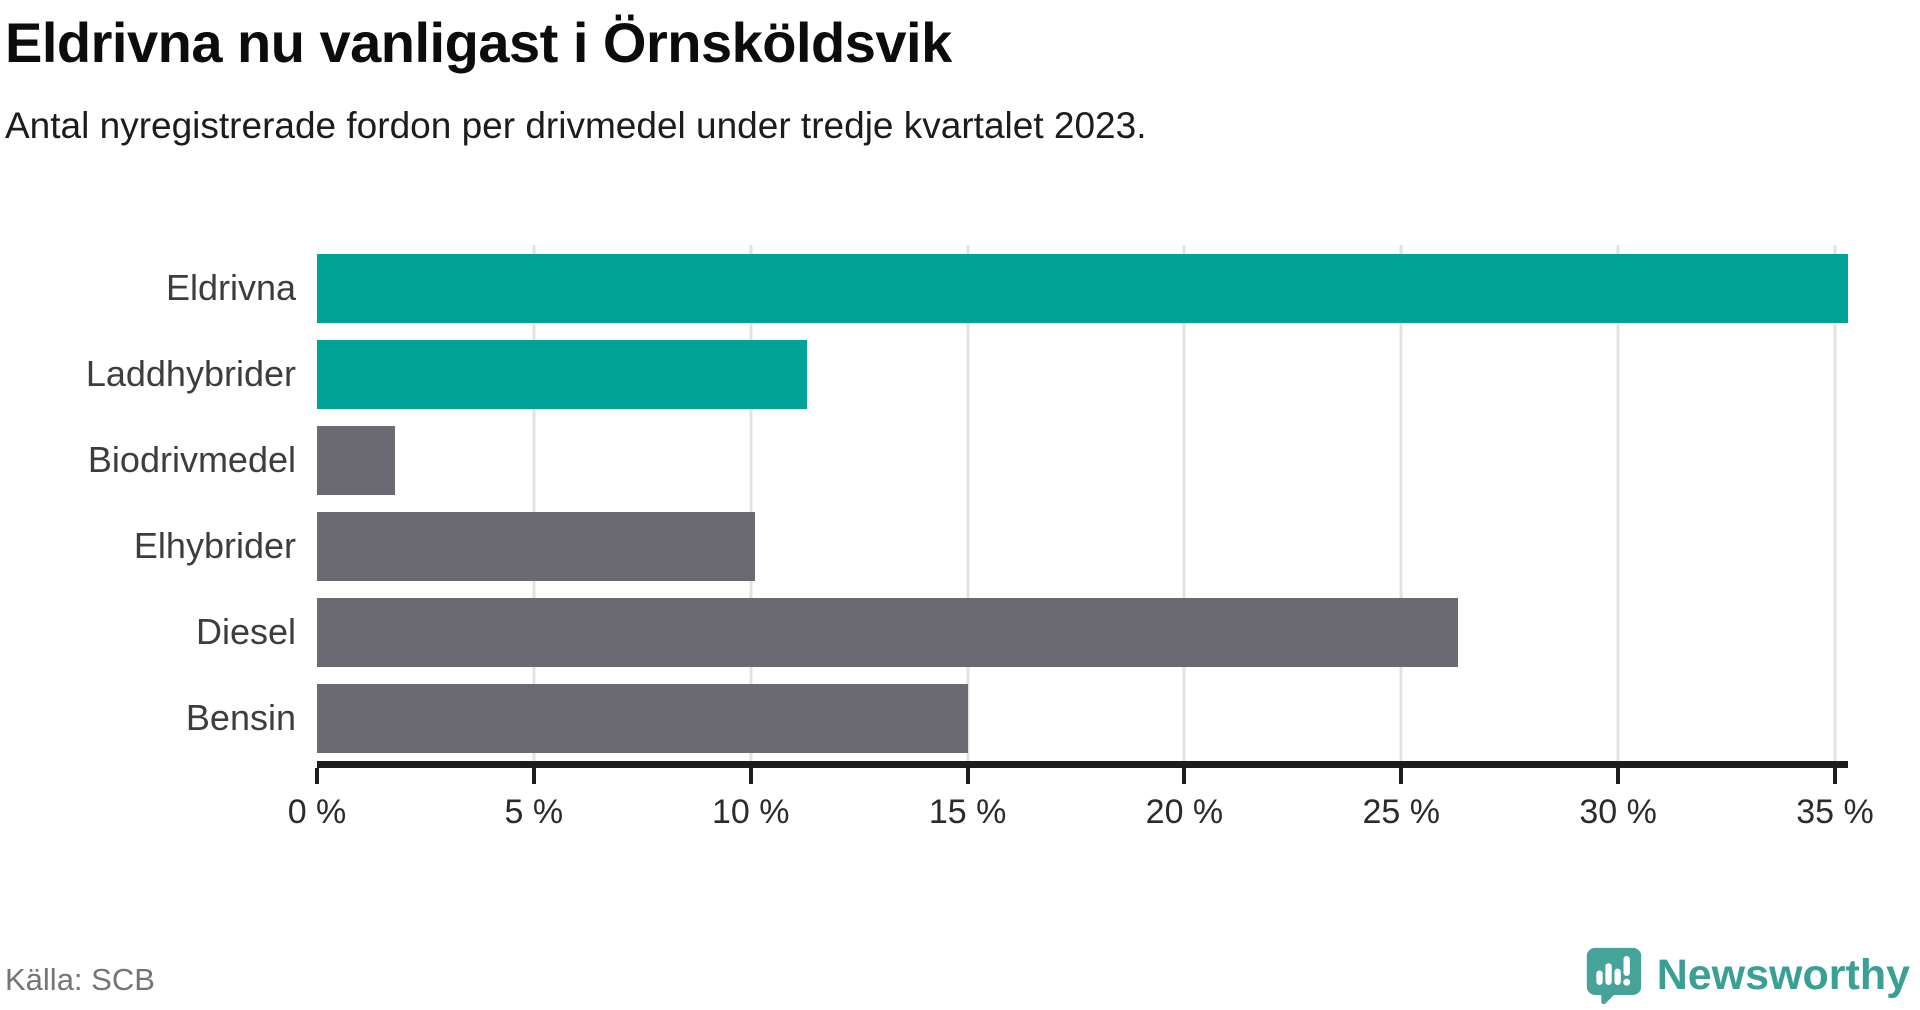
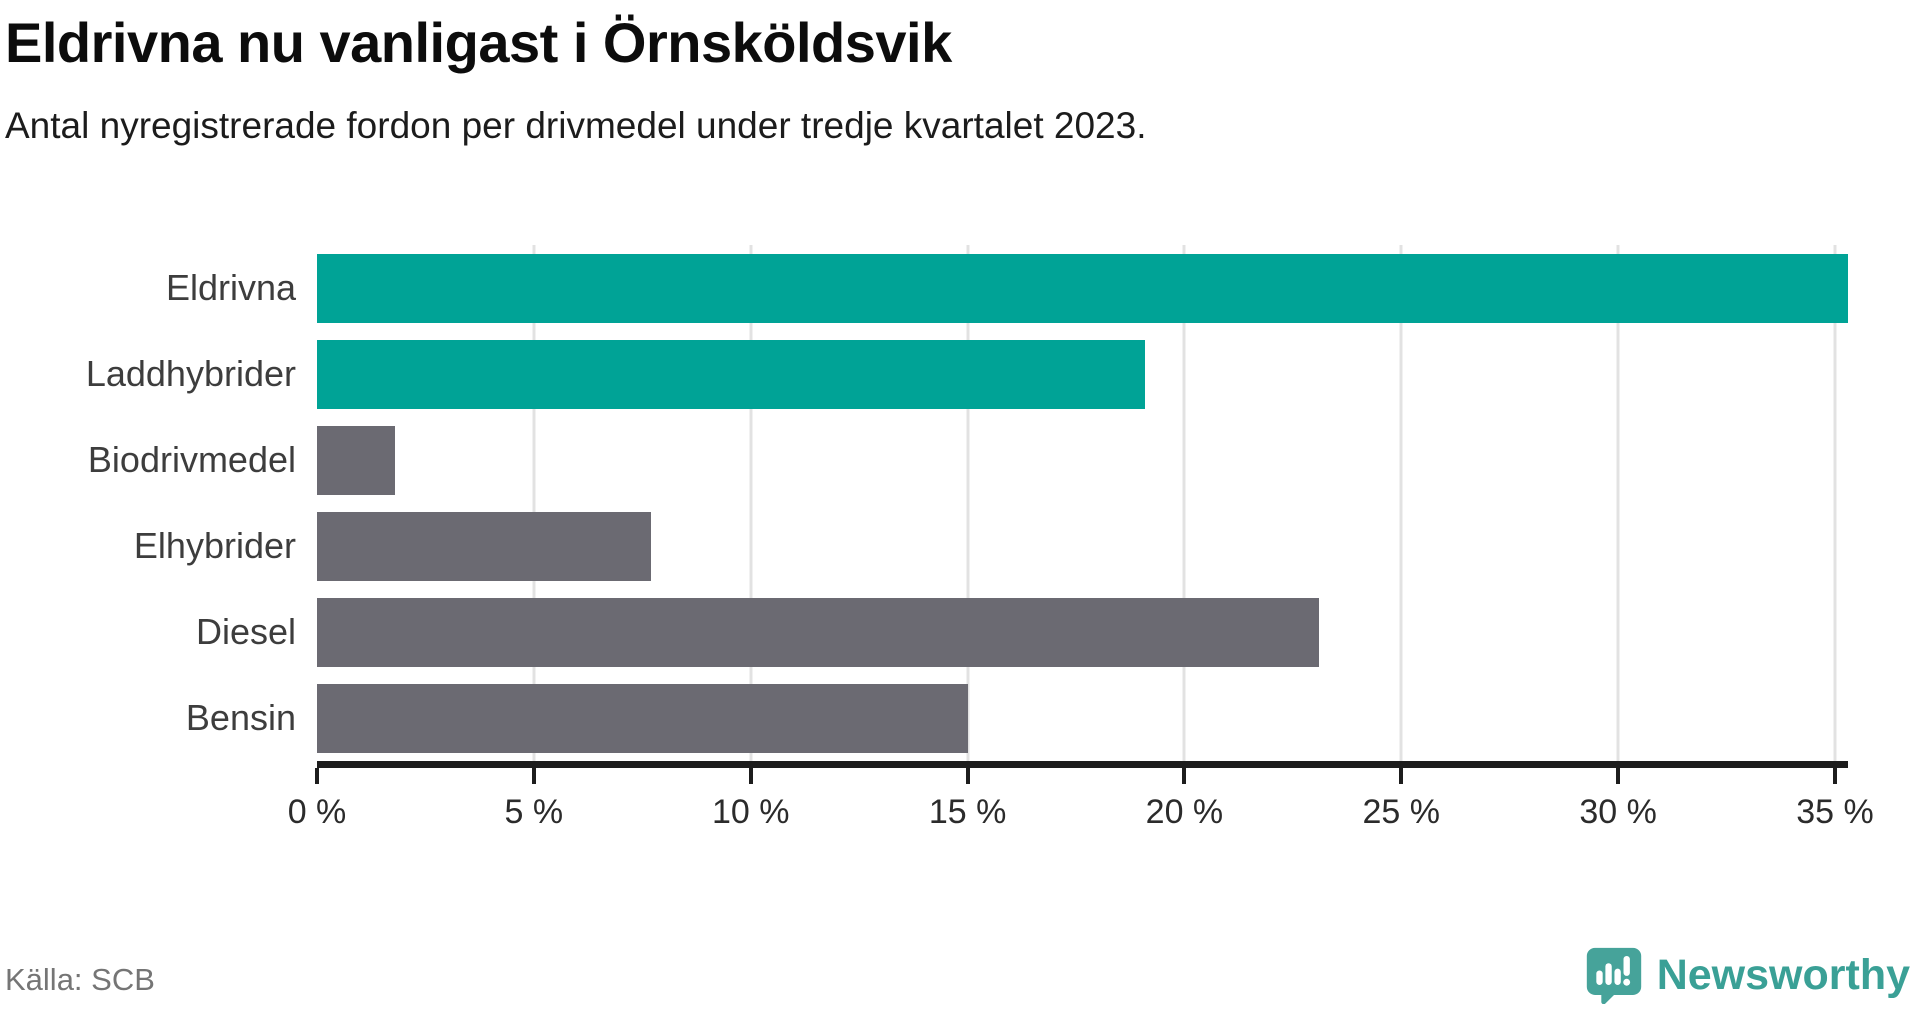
Laddhybrider: 11.3% -> 19.1%
Elhybrider: 10.1% -> 7.7%
Diesel: 26.3% -> 23.1%
